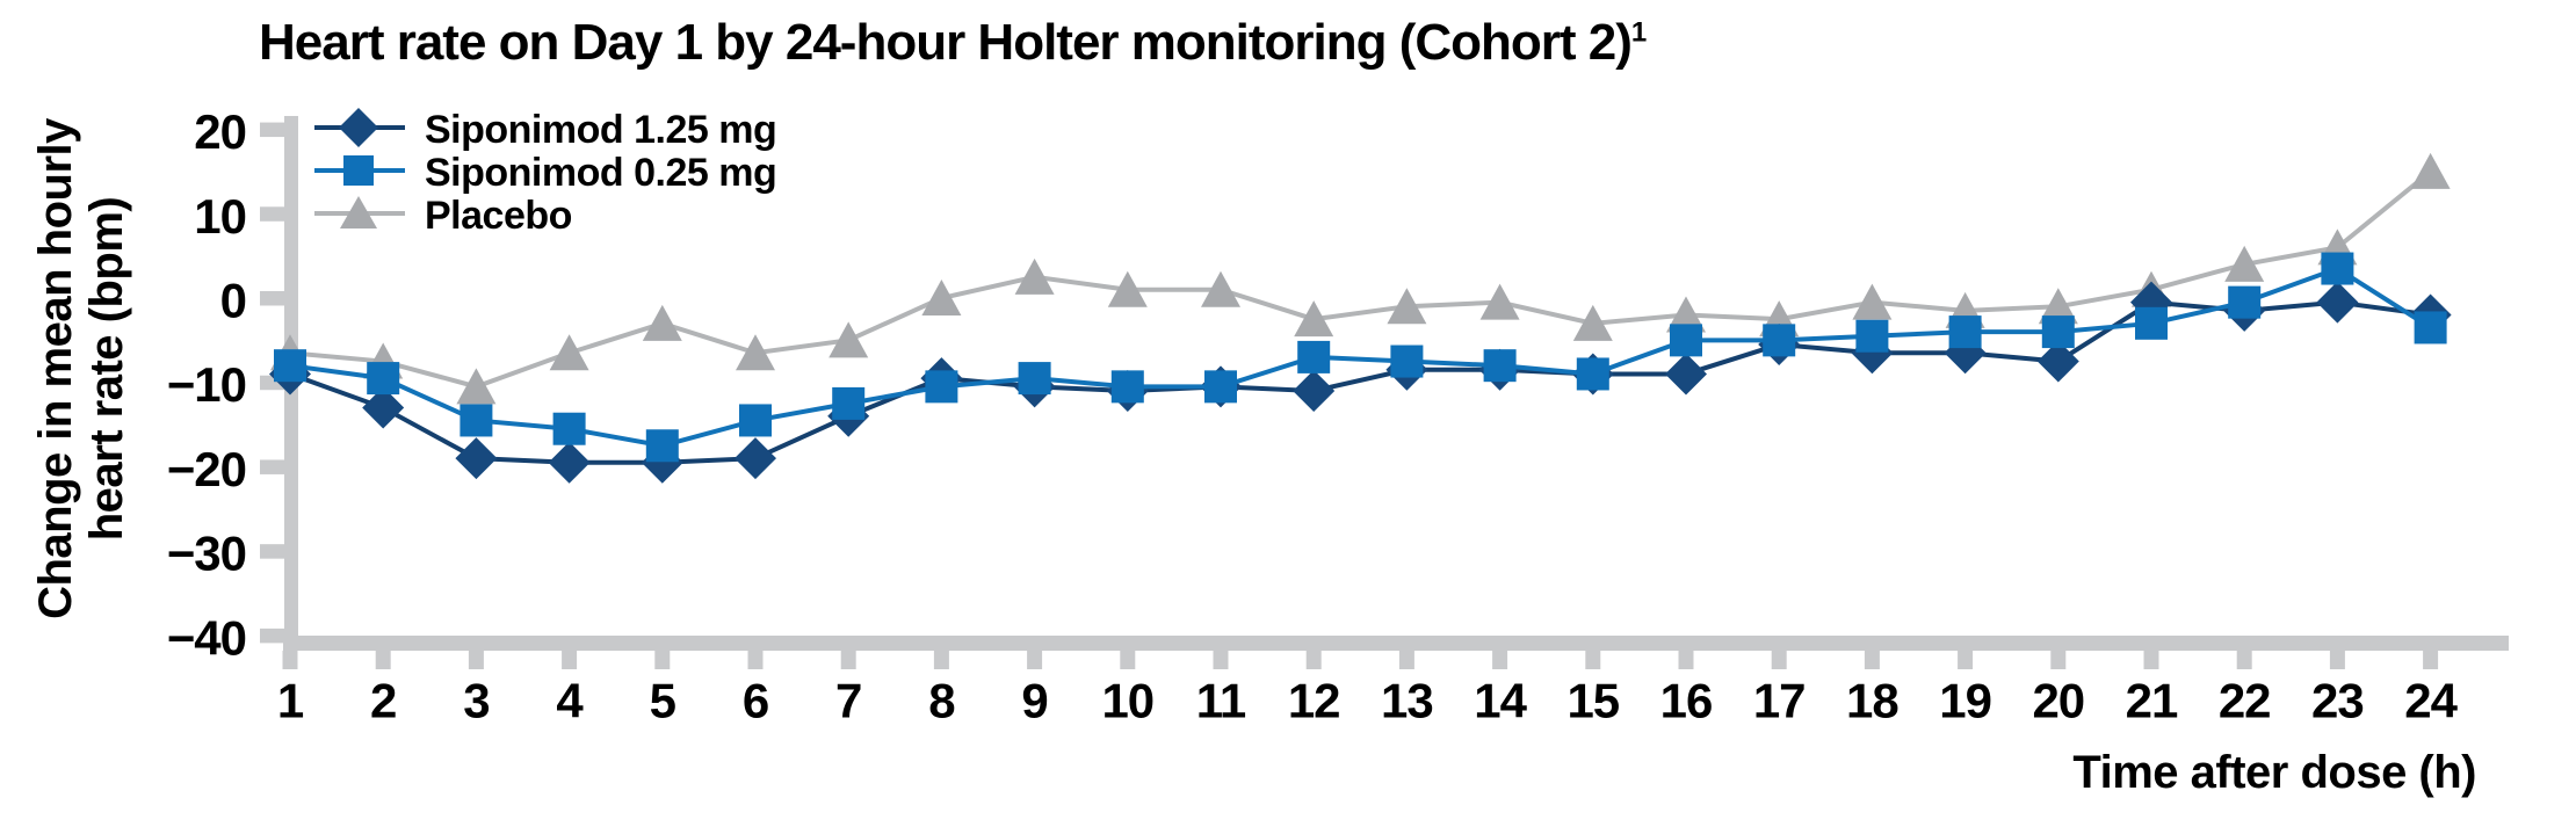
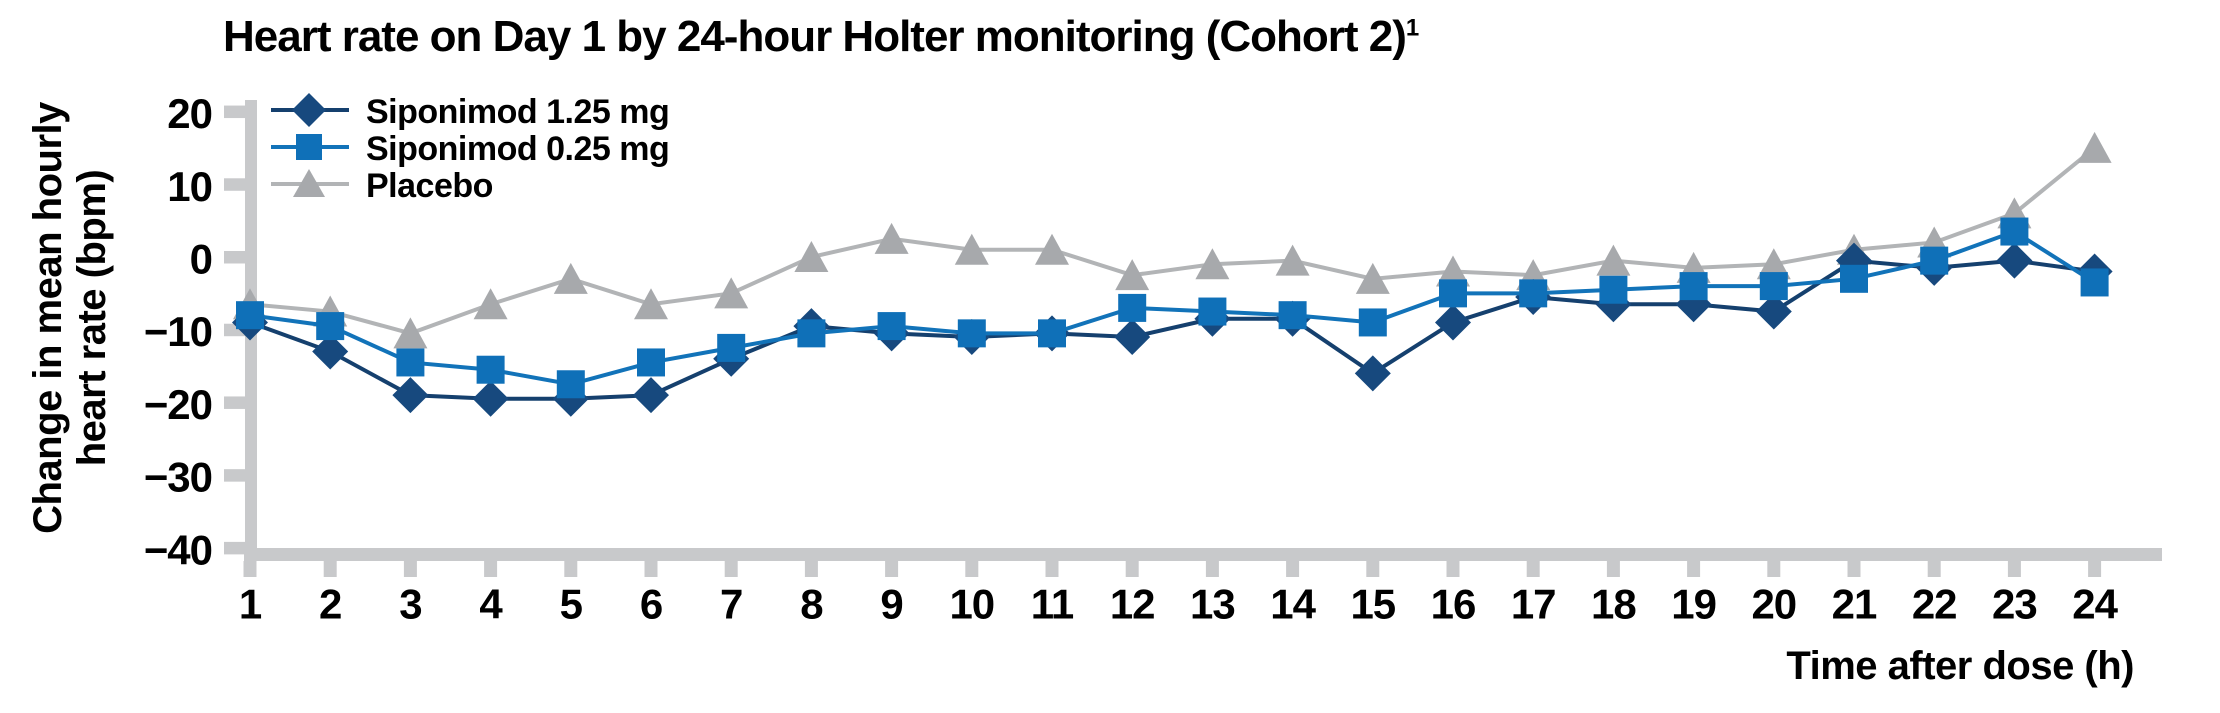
Siponimod 1.25 mg/15: -9 -> -16
Placebo/22: 4 -> 2
